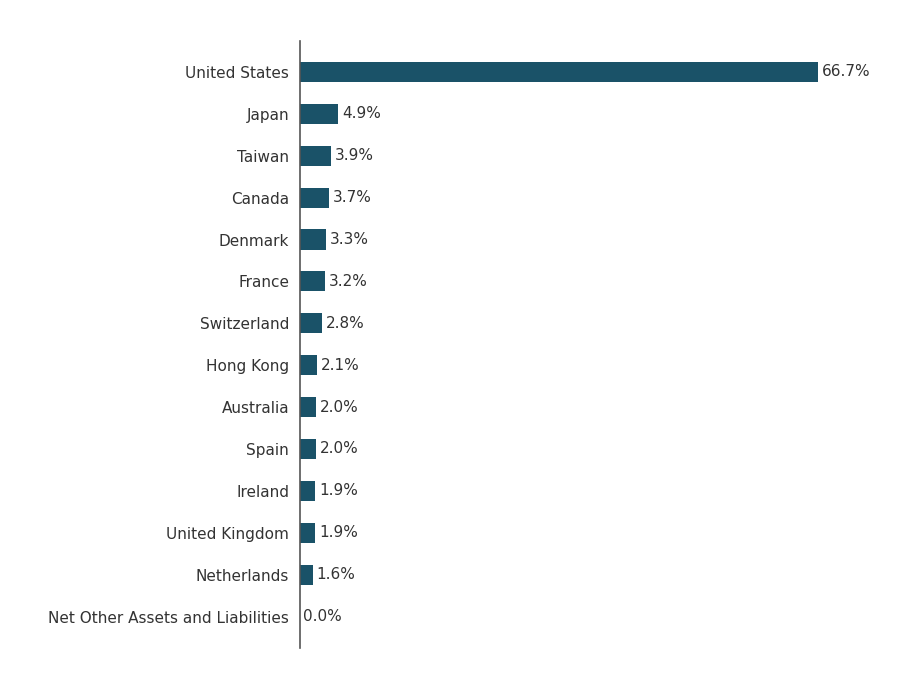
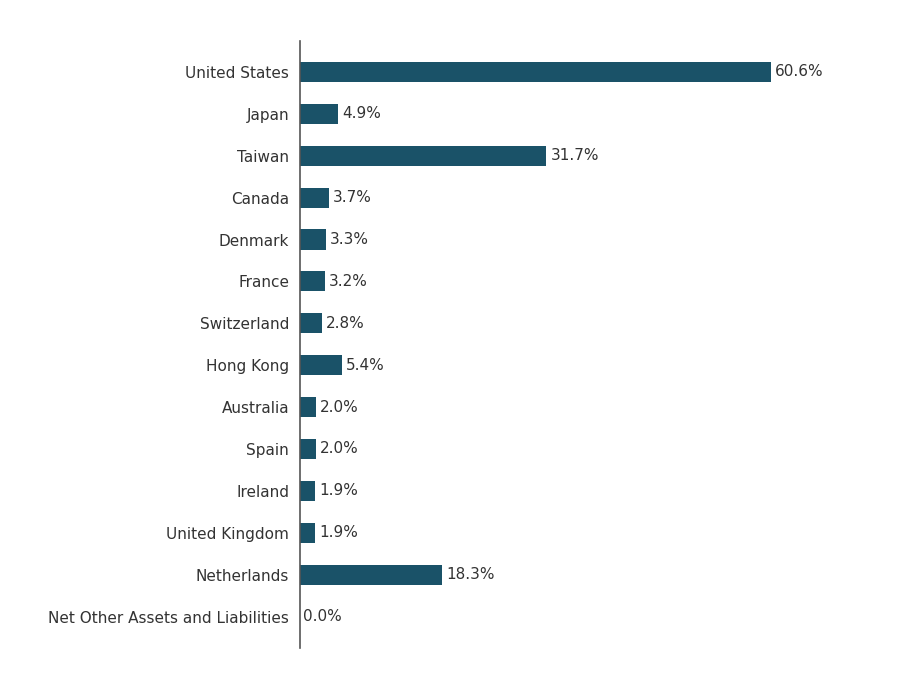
United States: 66.7% -> 60.6%
Taiwan: 3.9% -> 31.7%
Hong Kong: 2.1% -> 5.4%
Netherlands: 1.6% -> 18.3%
